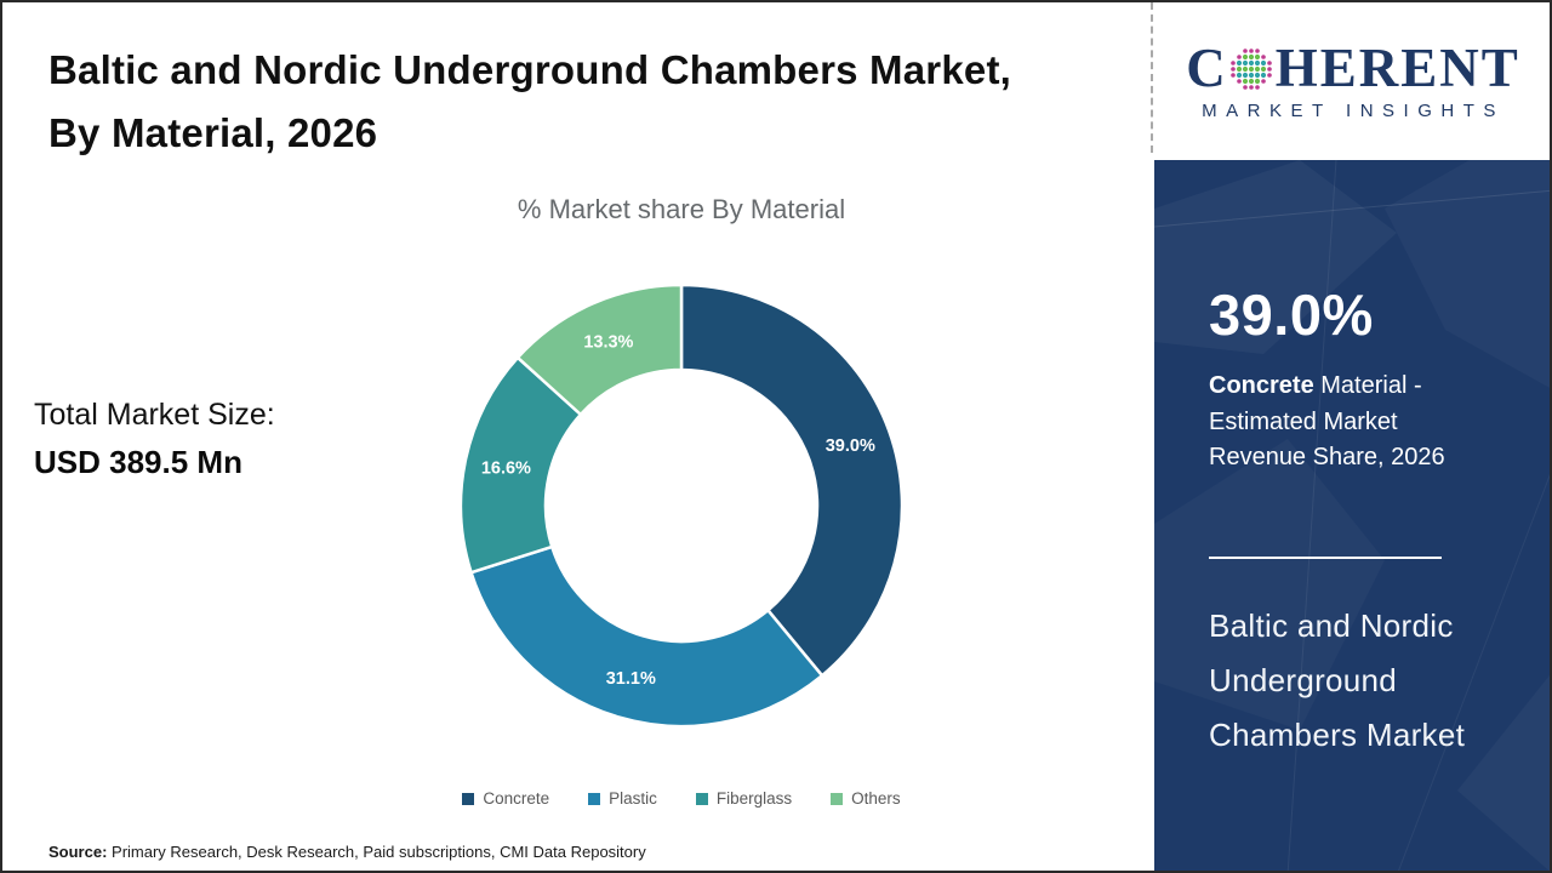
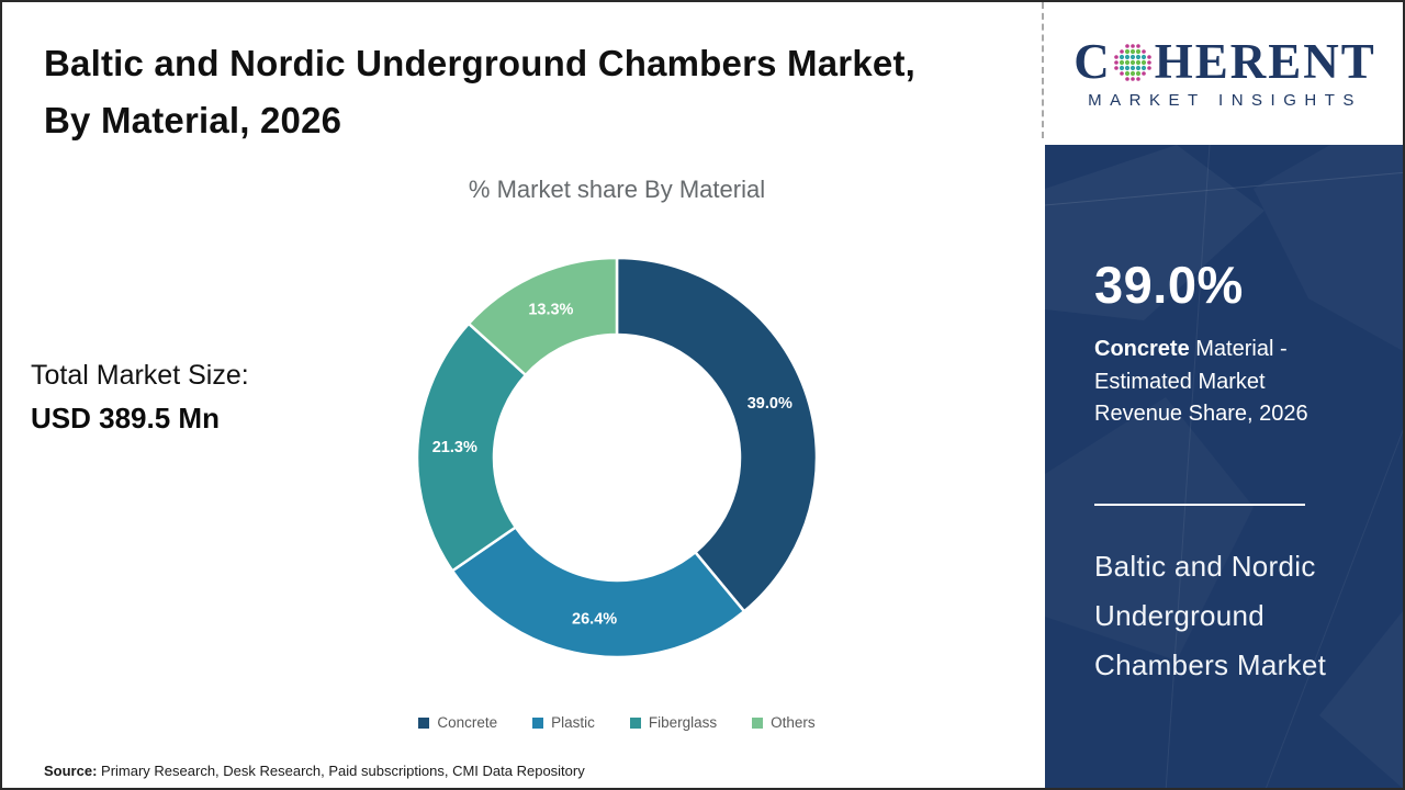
Plastic: 31.1% -> 26.4%
Fiberglass: 16.6% -> 21.3%
